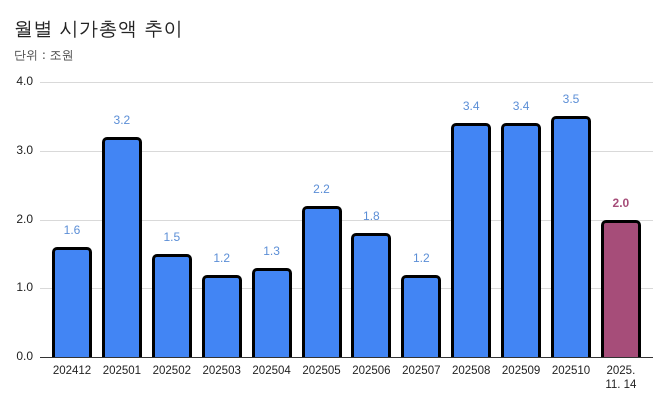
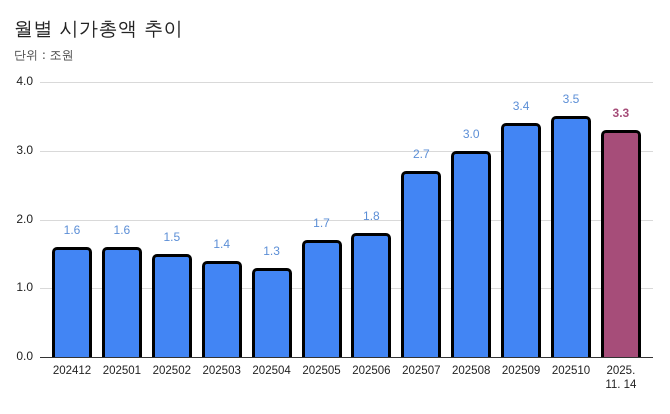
202501: 3.2 -> 1.6
202503: 1.2 -> 1.4
202505: 2.2 -> 1.7
202507: 1.2 -> 2.7
202508: 3.4 -> 3.0
2025. 11. 14: 2.0 -> 3.3
